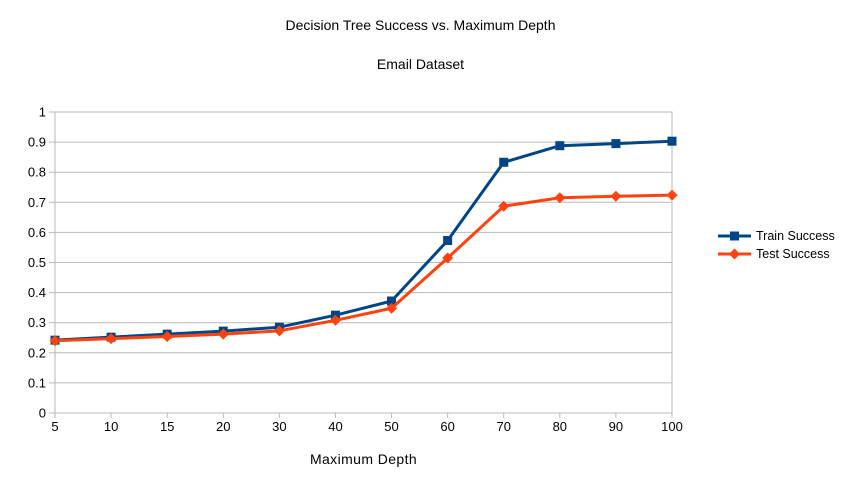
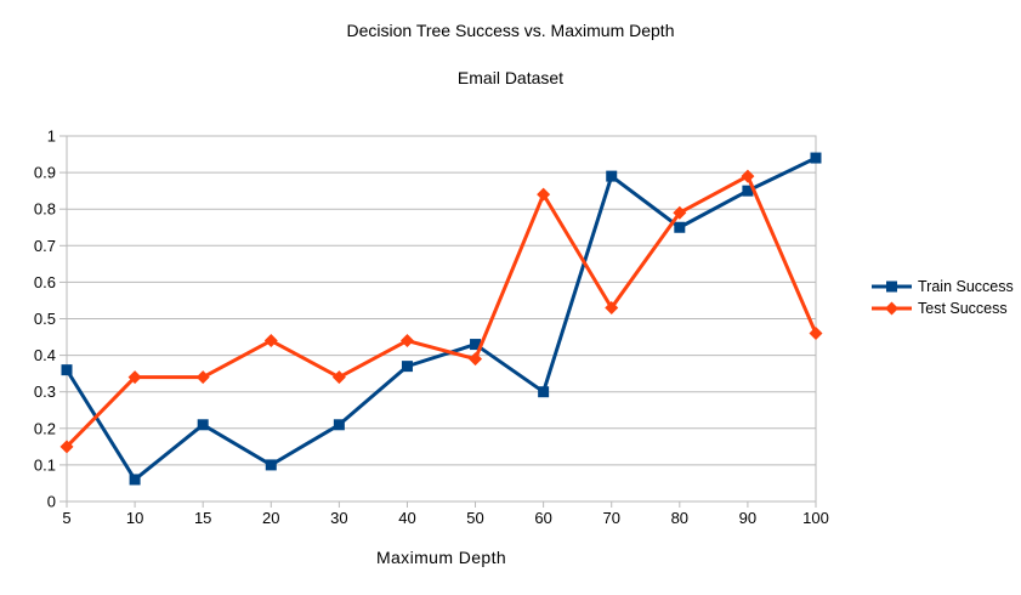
Train Success/5: 0.24 -> 0.36
Test Success/5: 0.24 -> 0.15
Train Success/10: 0.25 -> 0.06
Test Success/10: 0.25 -> 0.34
Train Success/15: 0.26 -> 0.21
Test Success/15: 0.25 -> 0.34
Train Success/20: 0.27 -> 0.10
Test Success/20: 0.26 -> 0.44
Train Success/30: 0.28 -> 0.21
Test Success/30: 0.27 -> 0.34
Train Success/40: 0.33 -> 0.37
Test Success/40: 0.31 -> 0.44
Train Success/50: 0.37 -> 0.43
Test Success/50: 0.35 -> 0.39
Train Success/60: 0.57 -> 0.30
Test Success/60: 0.52 -> 0.84
Train Success/70: 0.83 -> 0.89
Test Success/70: 0.69 -> 0.53
Train Success/80: 0.89 -> 0.75
Test Success/80: 0.71 -> 0.79
Train Success/90: 0.90 -> 0.85
Test Success/90: 0.72 -> 0.89
Train Success/100: 0.90 -> 0.94
Test Success/100: 0.72 -> 0.46
